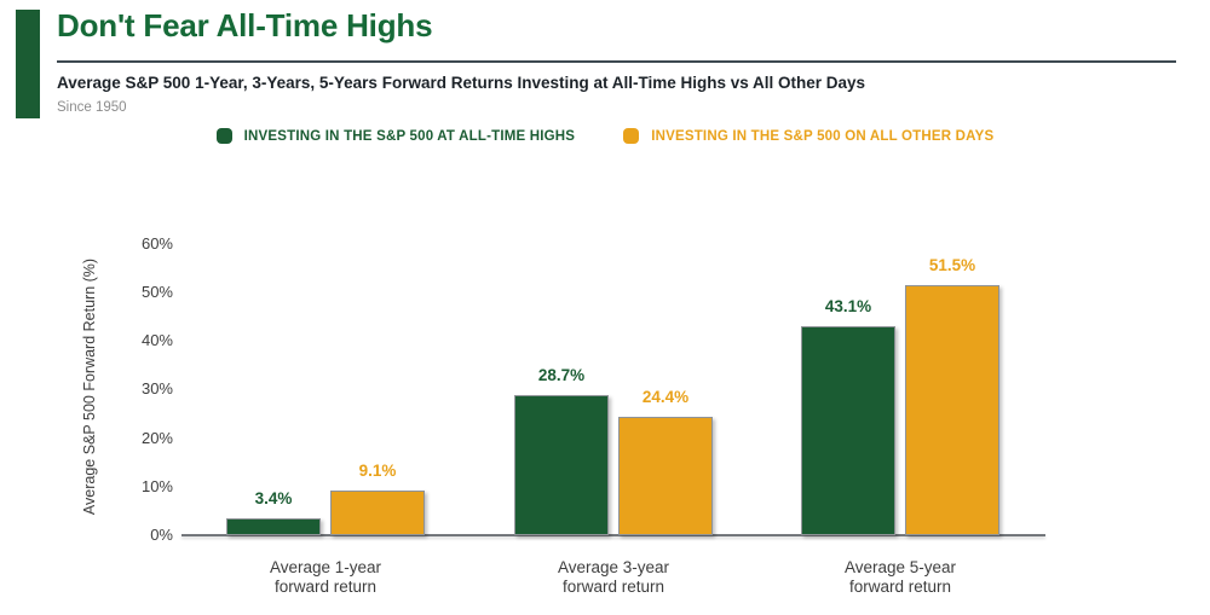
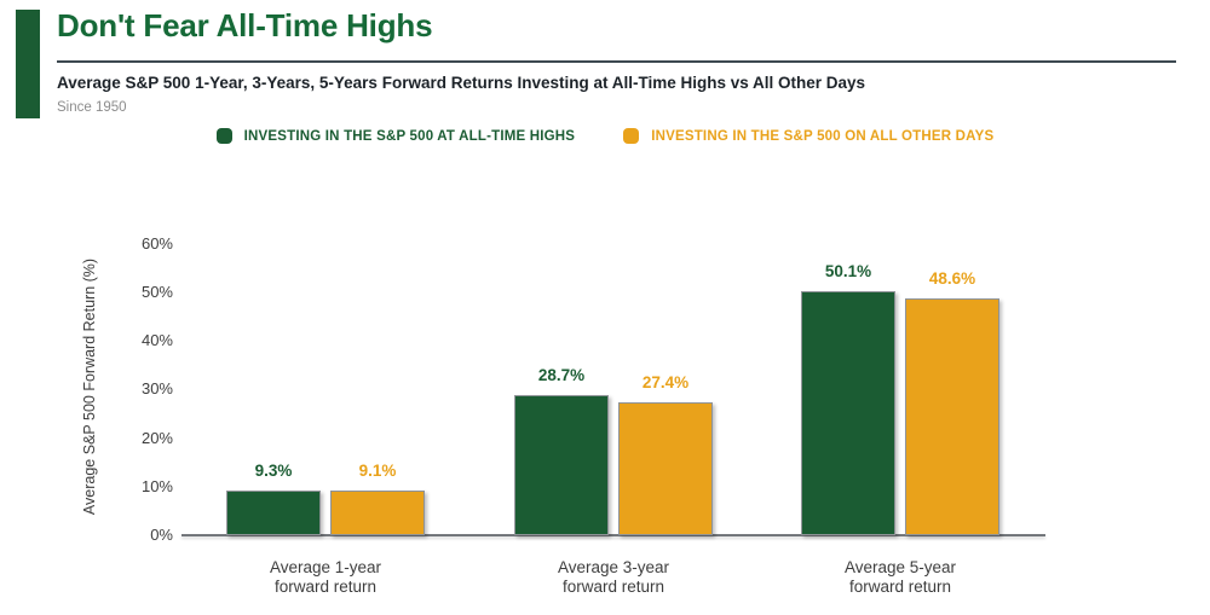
INVESTING IN THE S&P 500 AT ALL-TIME HIGHS/Average 1-year forward return: 3.4% -> 9.3%
INVESTING IN THE S&P 500 ON ALL OTHER DAYS/Average 3-year forward return: 24.4% -> 27.4%
INVESTING IN THE S&P 500 AT ALL-TIME HIGHS/Average 5-year forward return: 43.1% -> 50.1%
INVESTING IN THE S&P 500 ON ALL OTHER DAYS/Average 5-year forward return: 51.5% -> 48.6%
